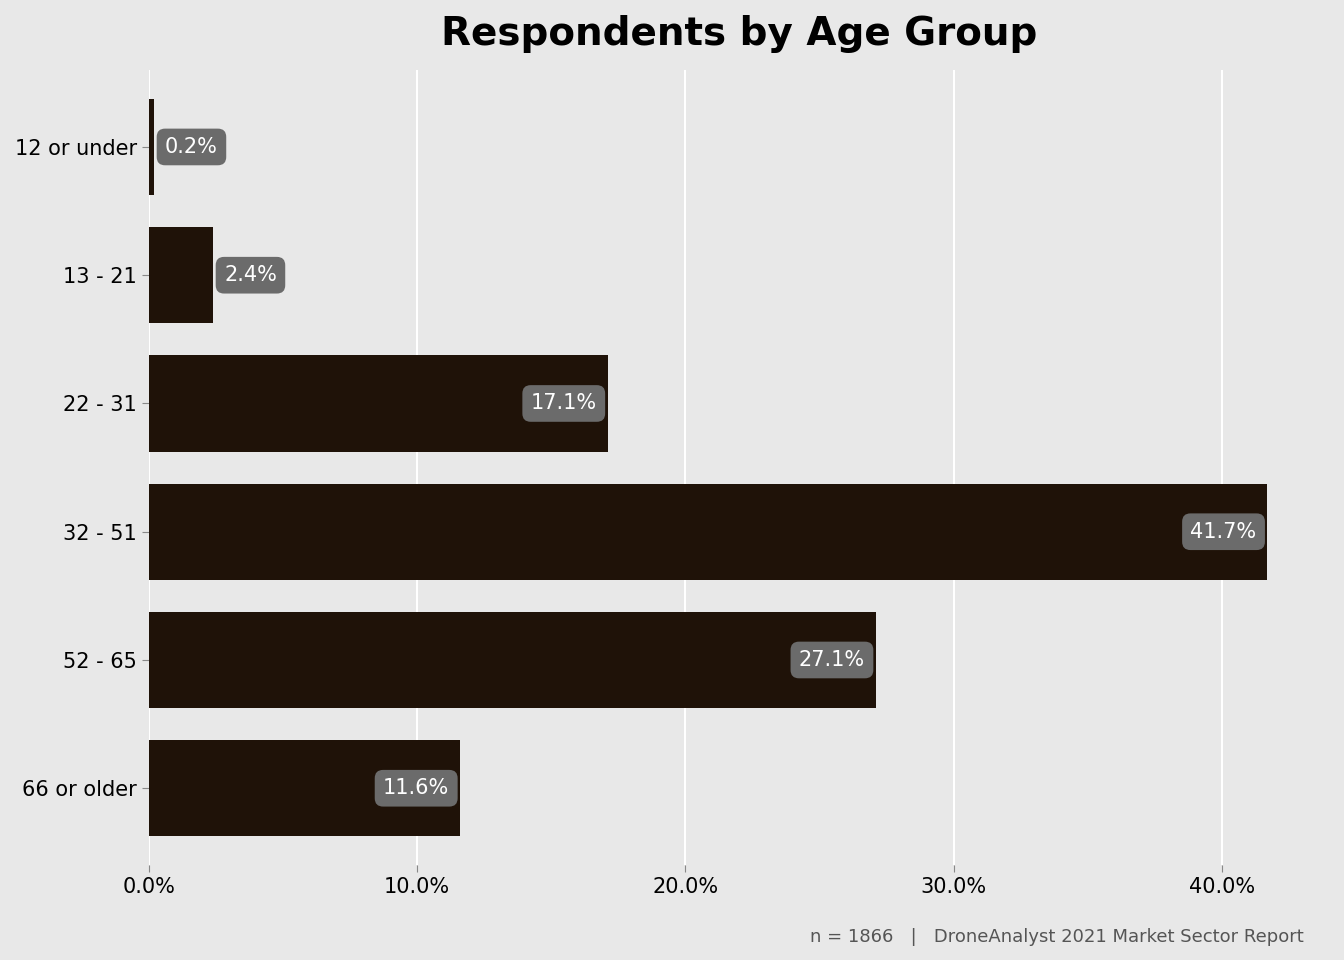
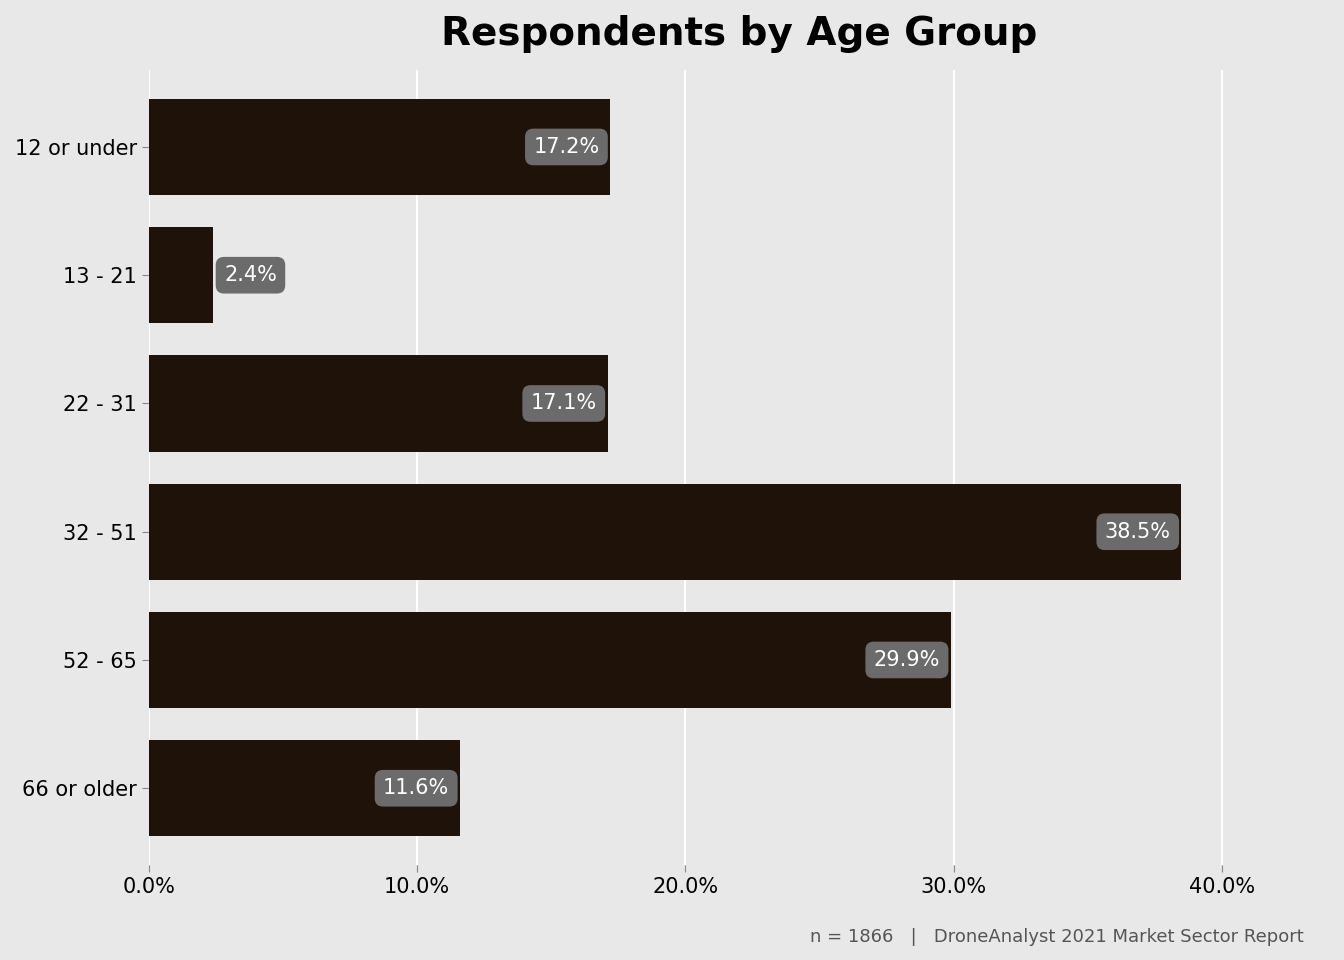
12 or under: 0.2% -> 17.2%
32 - 51: 41.7% -> 38.5%
52 - 65: 27.1% -> 29.9%
